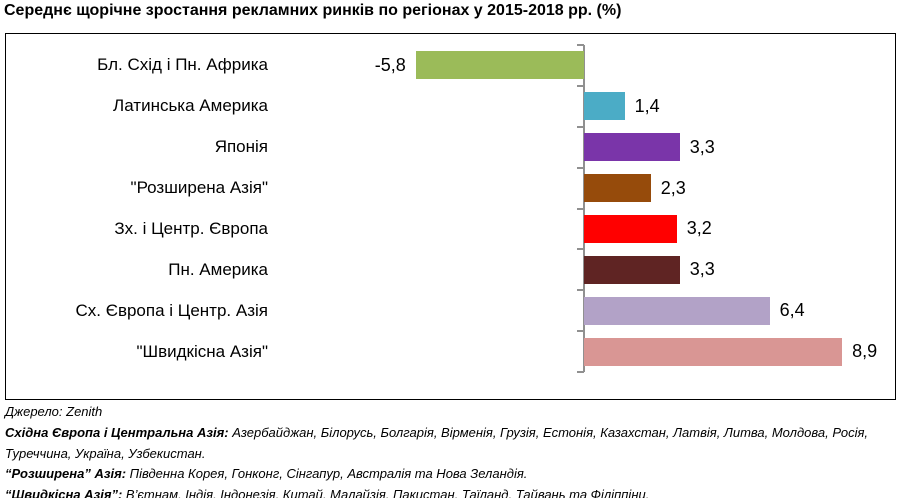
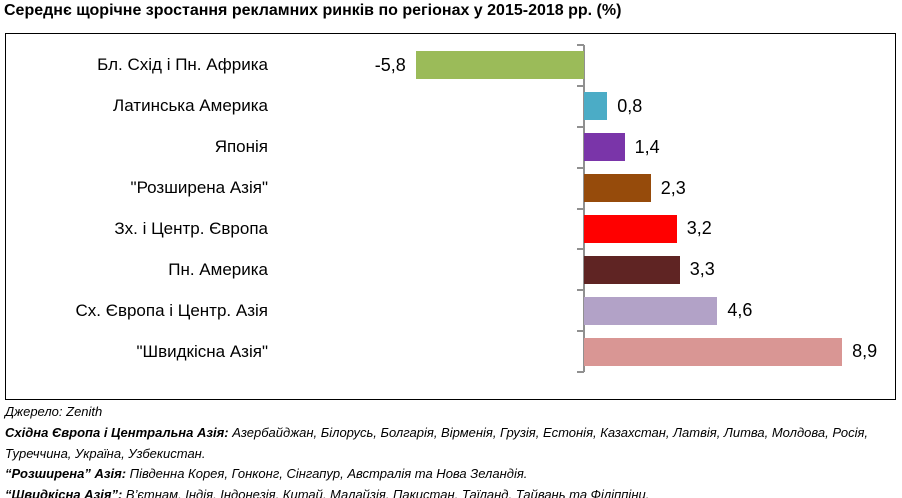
Латинська Америка: 1,4 -> 0,8
Японія: 3,3 -> 1,4
Сх. Європа і Центр. Азія: 6,4 -> 4,6
